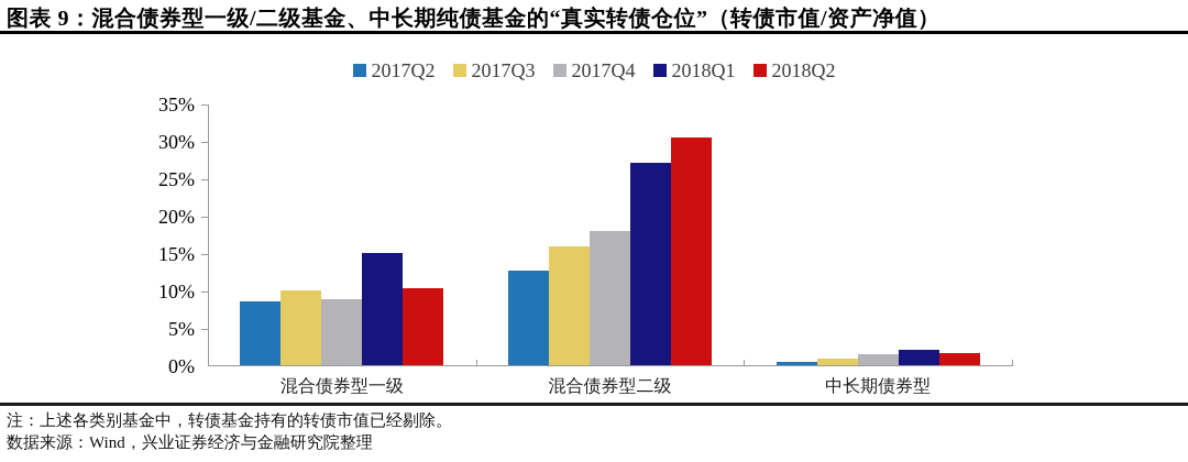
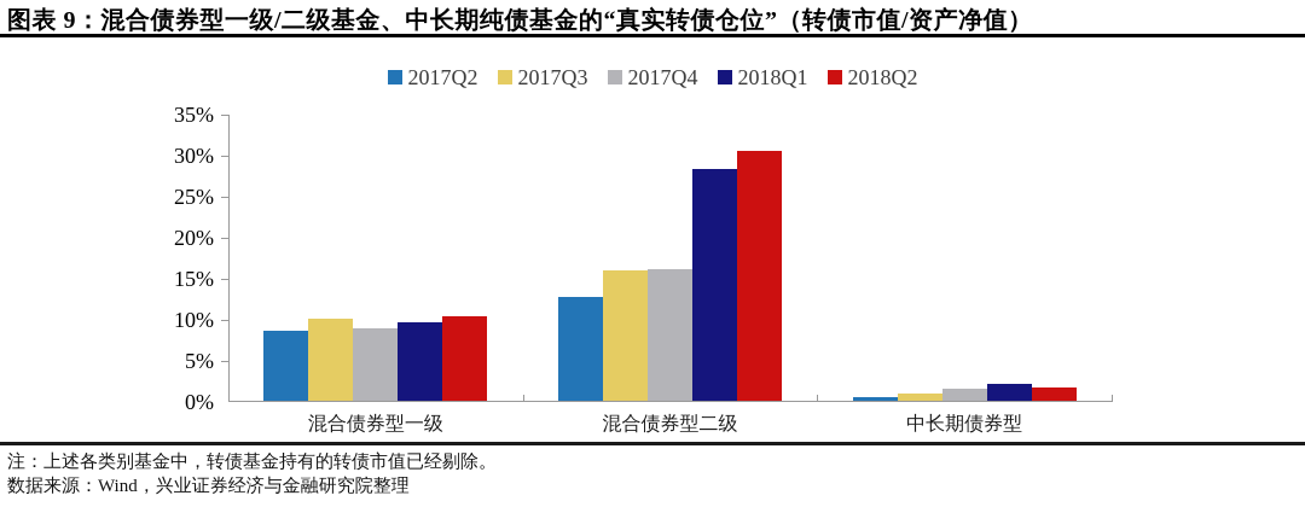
2018Q1/混合债券型一级: 15% -> 10%
2017Q4/混合债券型二级: 18% -> 16%
2018Q1/混合债券型二级: 27% -> 28%
